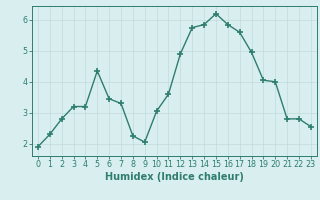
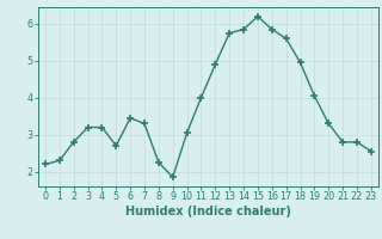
0: 1.90 -> 2.20
5: 4.35 -> 2.70
9: 2.05 -> 1.85
11: 3.60 -> 4.00
20: 4.00 -> 3.30
